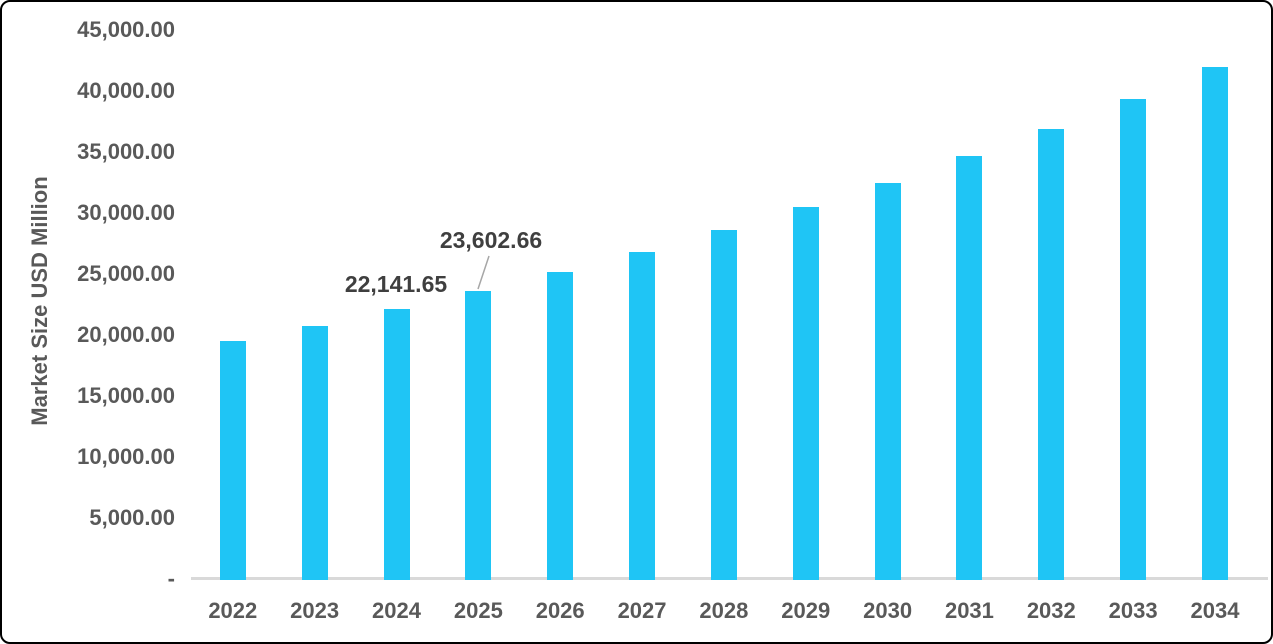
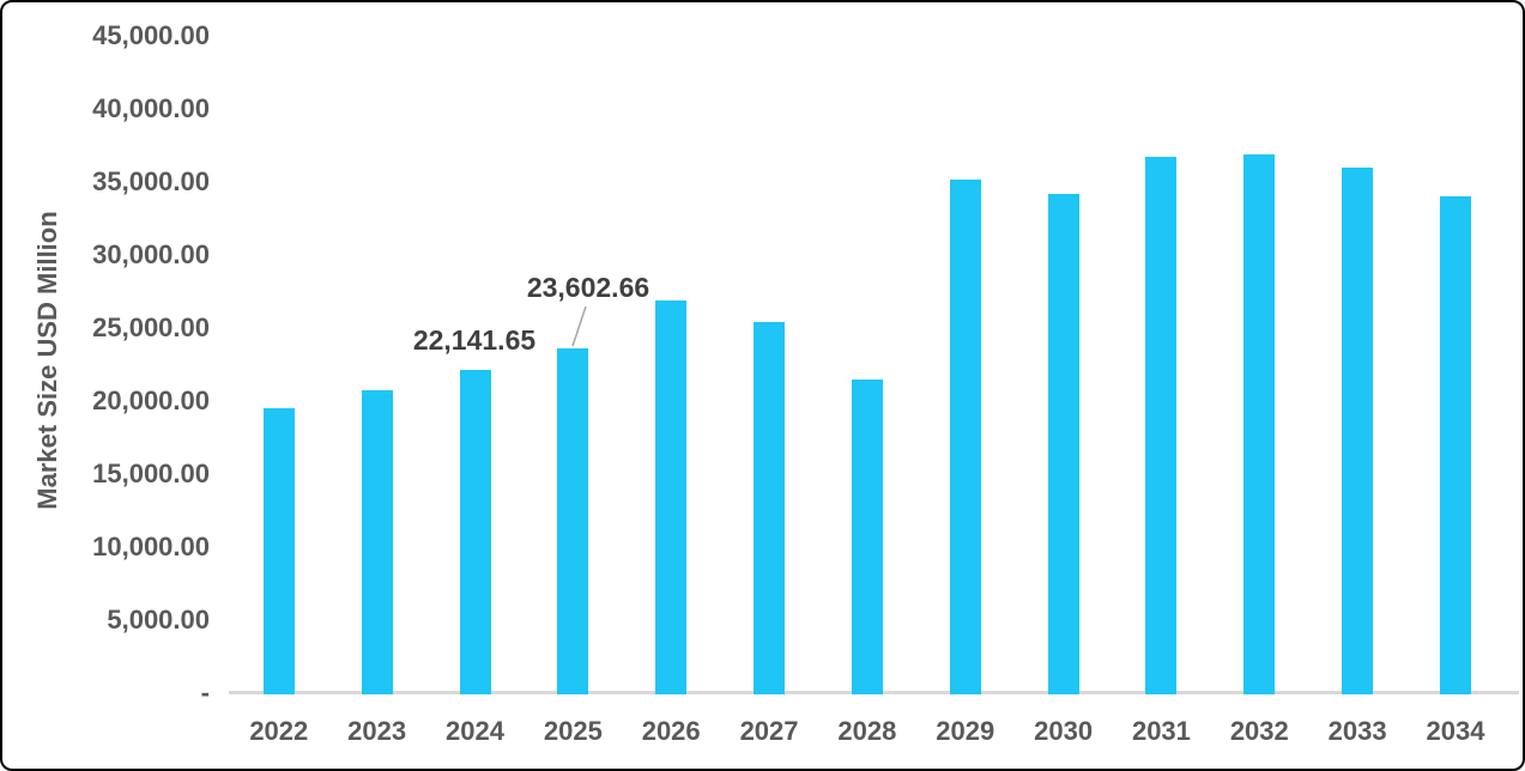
2026: 25200 -> 26900
2027: 26800 -> 25400
2028: 28600 -> 21500
2029: 30500 -> 35200
2030: 32500 -> 34200
2031: 34600 -> 36700
2033: 39400 -> 36000
2034: 42000 -> 34000
